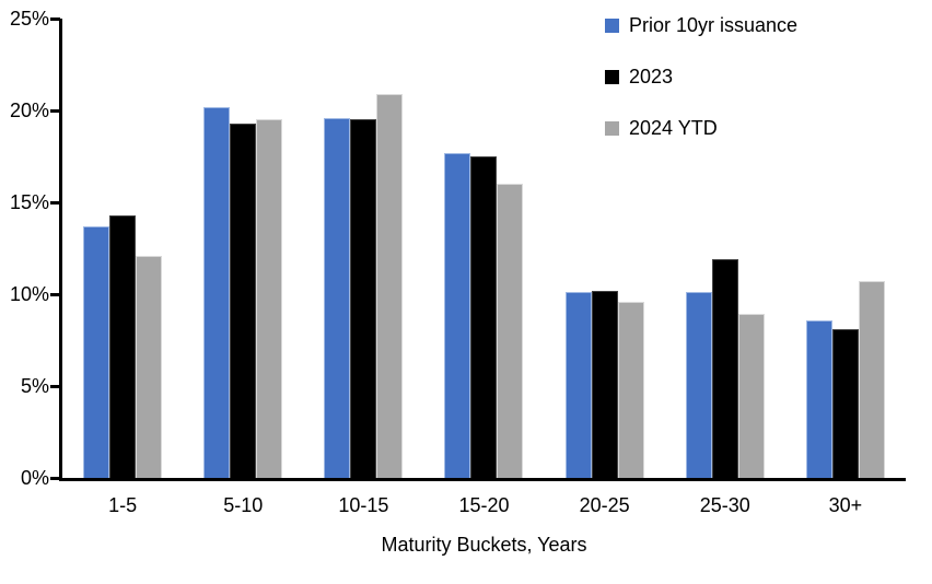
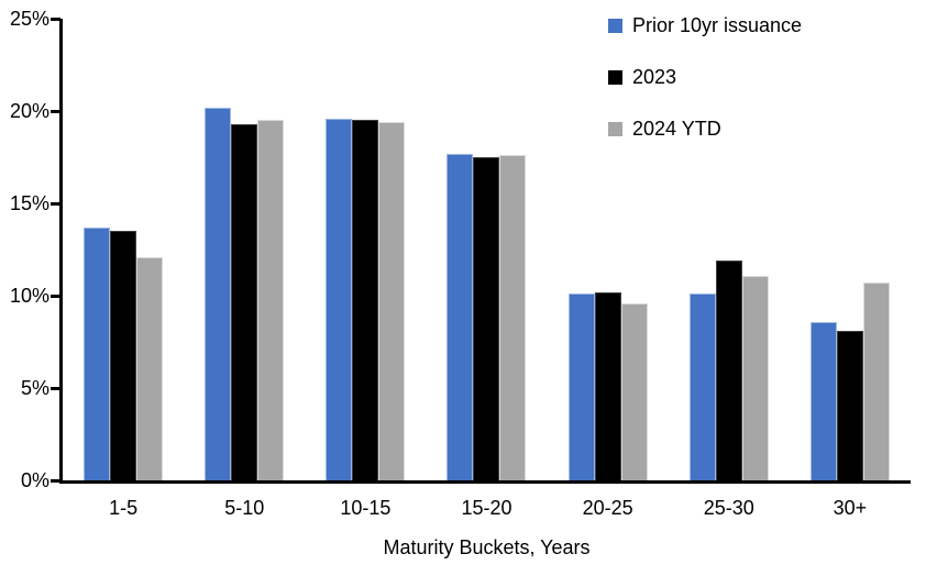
2023/1-5: 14.3% -> 13.5%
2024 YTD/10-15: 20.9% -> 19.4%
2024 YTD/15-20: 16.0% -> 17.6%
2024 YTD/25-30: 8.9% -> 11.1%
